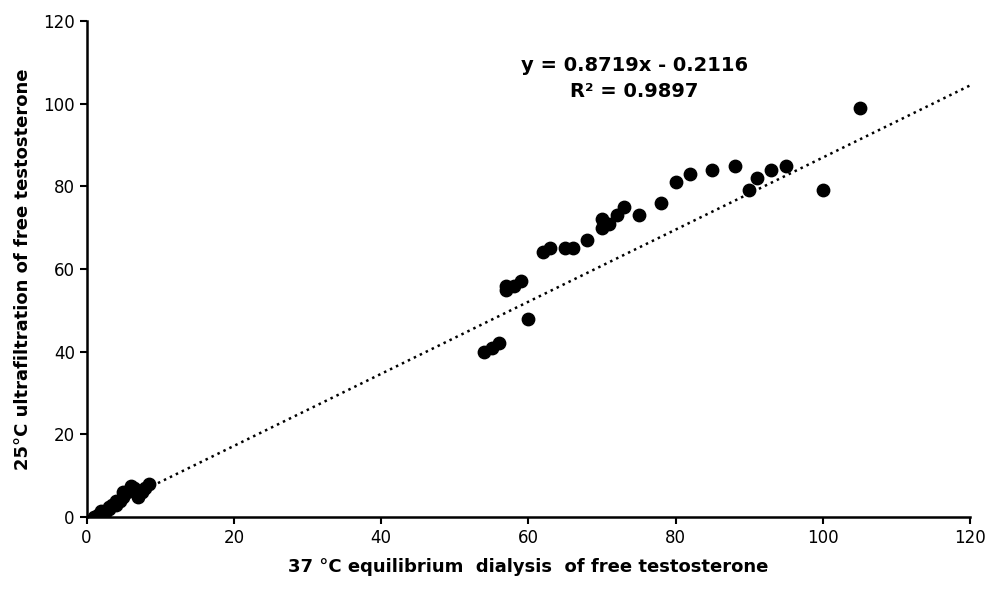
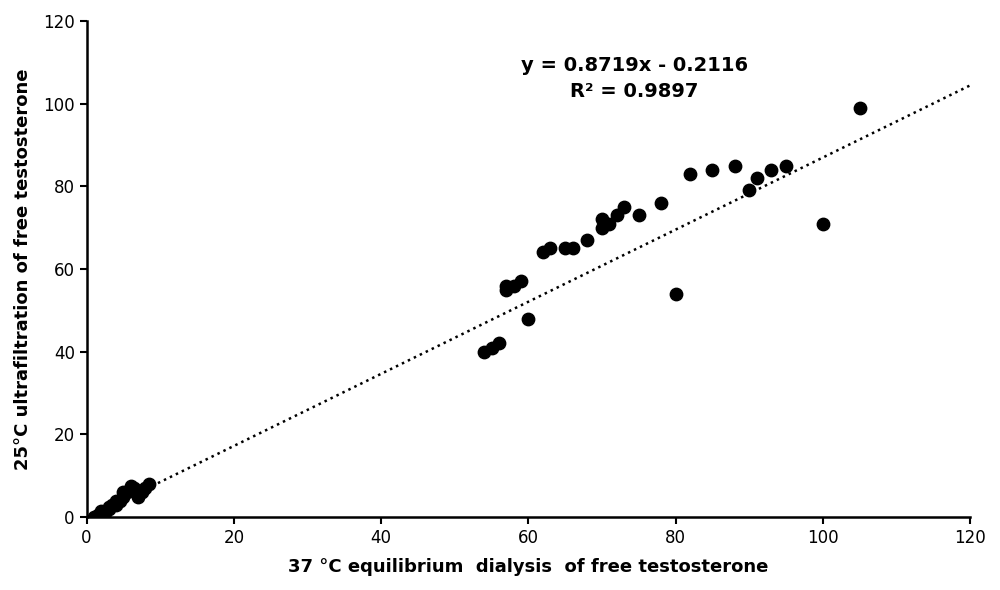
80: 81.0 -> 54.0
100: 79.0 -> 71.0
